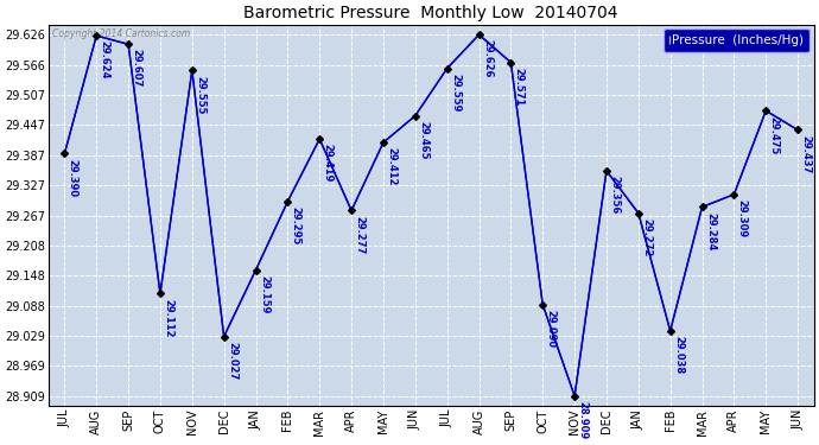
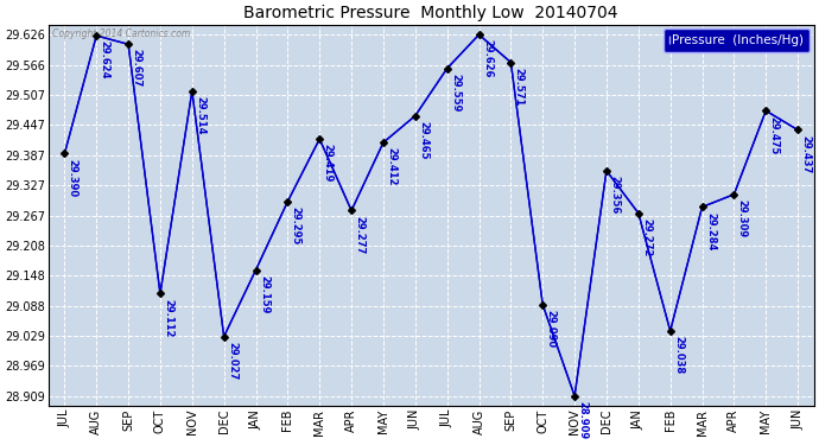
NOV: 29.555 -> 29.514
